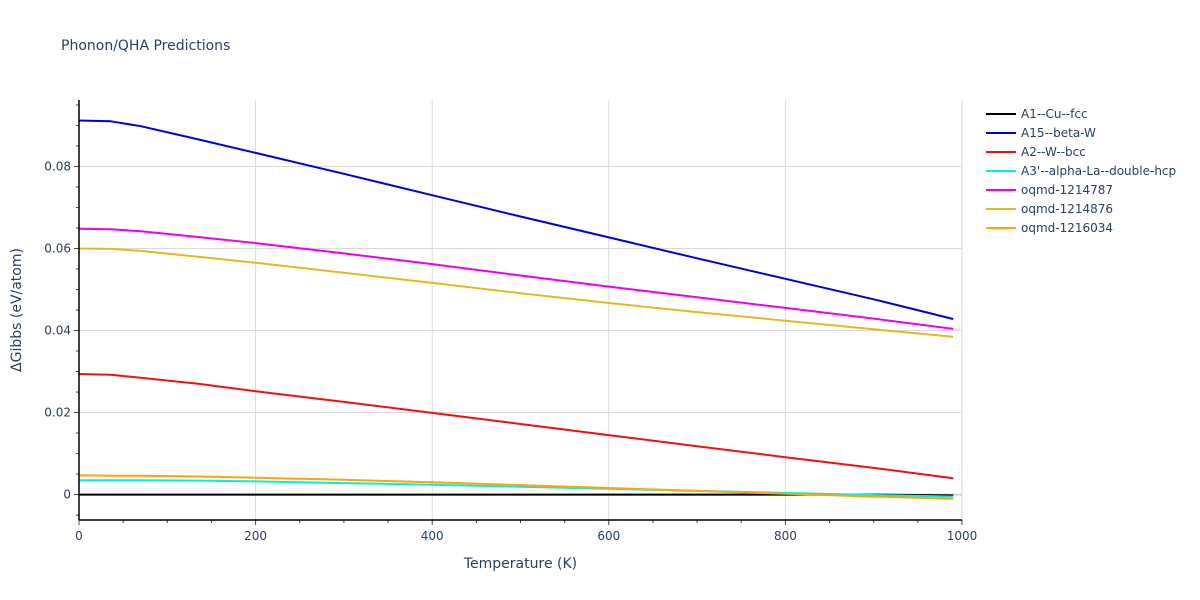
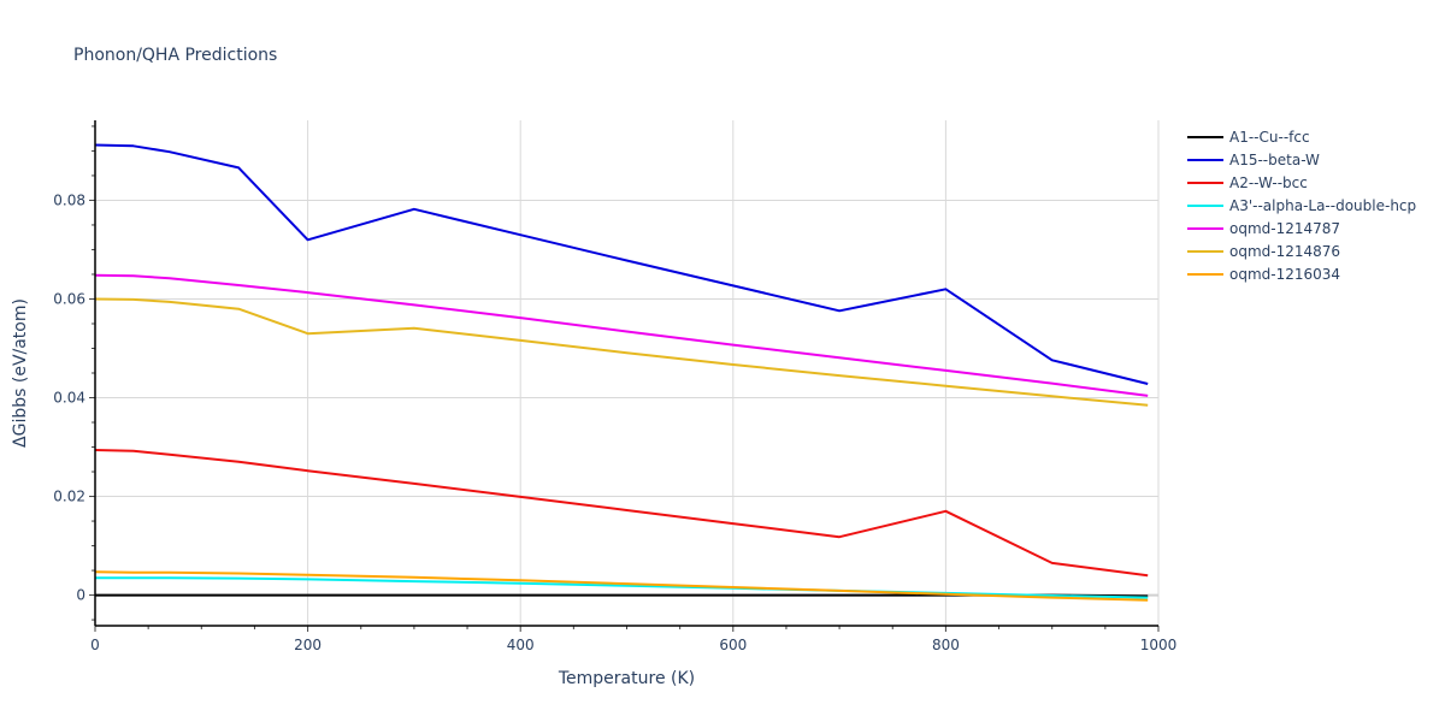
A15--beta-W/200: 0.083 -> 0.072
oqmd-1214876/200: 0.057 -> 0.053
A15--beta-W/800: 0.053 -> 0.062
A2--W--bcc/800: 0.009 -> 0.017
